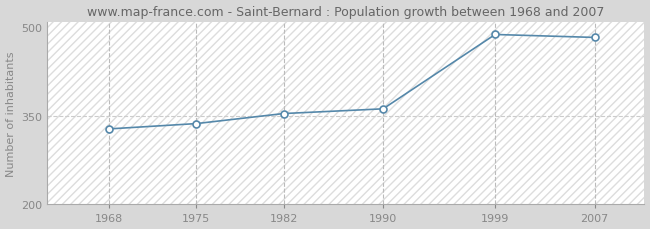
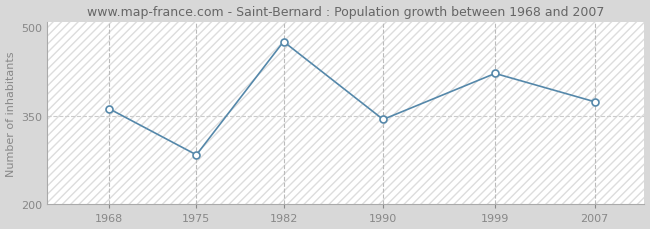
1968: 328 -> 362
1975: 337 -> 284
1982: 354 -> 476
1990: 362 -> 344
1999: 488 -> 422
2007: 483 -> 374
